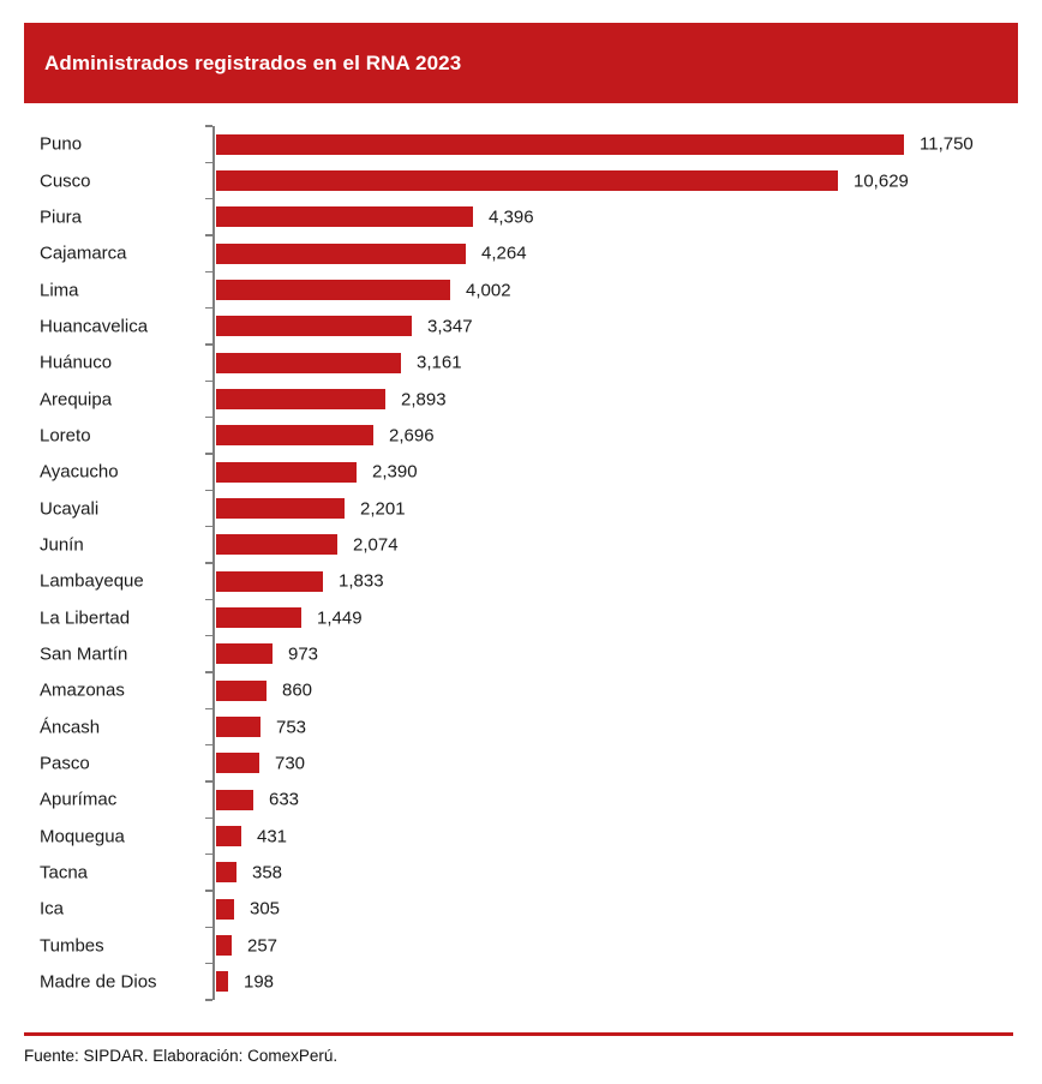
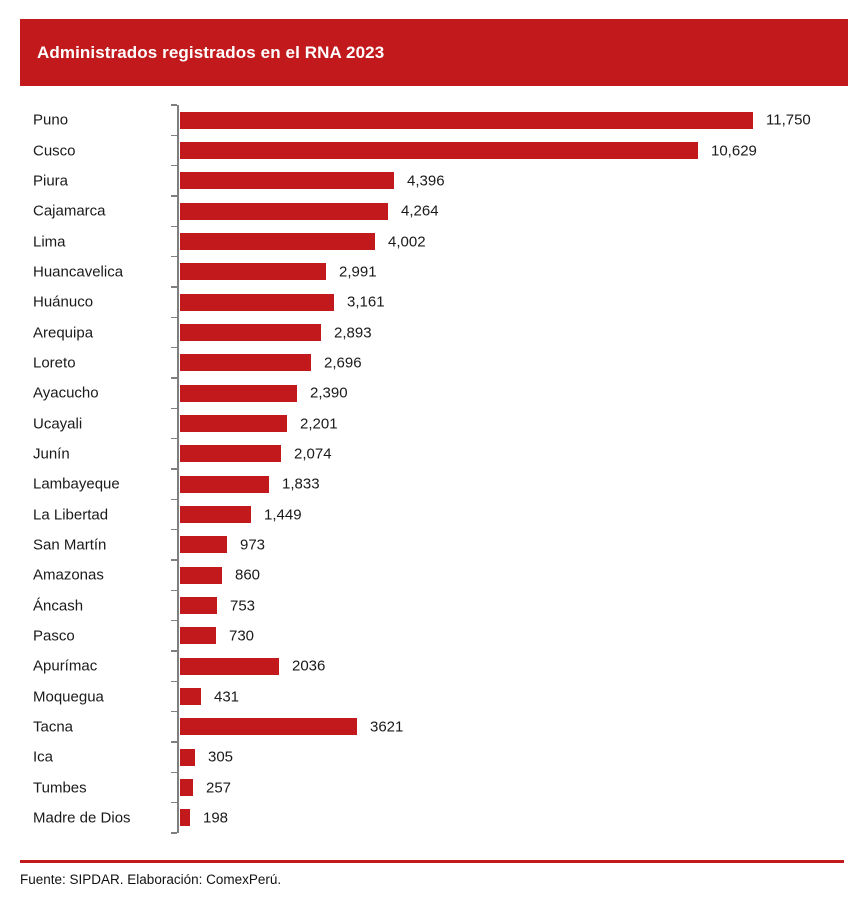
Huancavelica: 3,347 -> 2,991
Apurímac: 633 -> 2036
Tacna: 358 -> 3621
